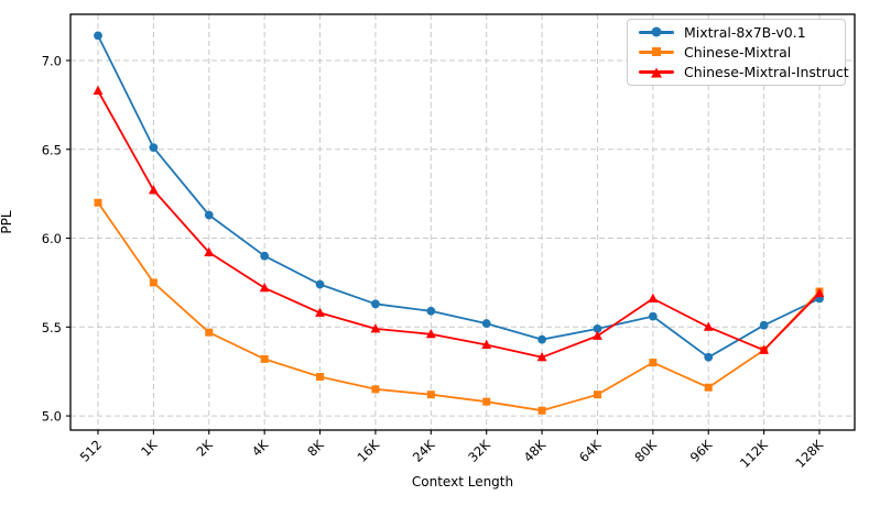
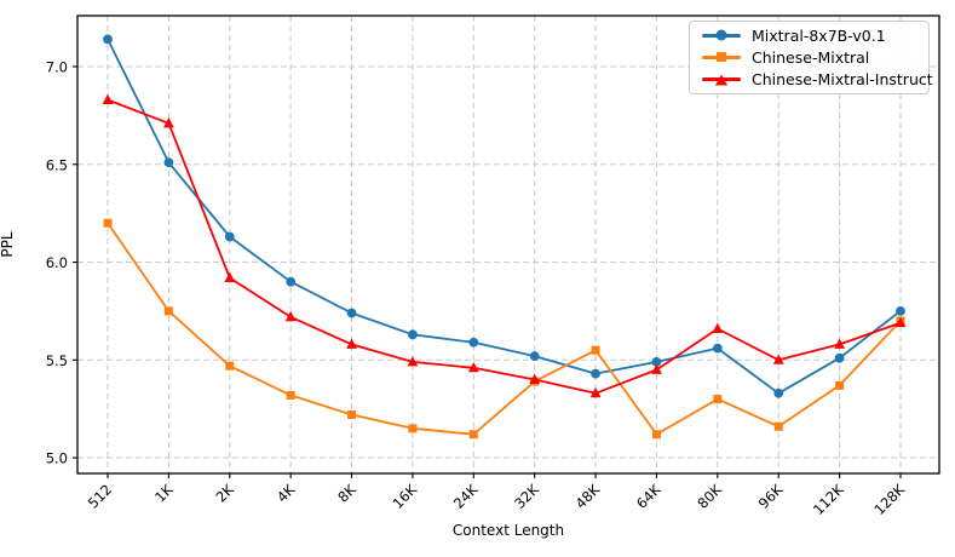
Chinese-Mixtral-Instruct/1K: 6.27 -> 6.71
Chinese-Mixtral/32K: 5.08 -> 5.39
Chinese-Mixtral/48K: 5.03 -> 5.55
Chinese-Mixtral-Instruct/112K: 5.37 -> 5.58
Mixtral-8x7B-v0.1/128K: 5.66 -> 5.75
